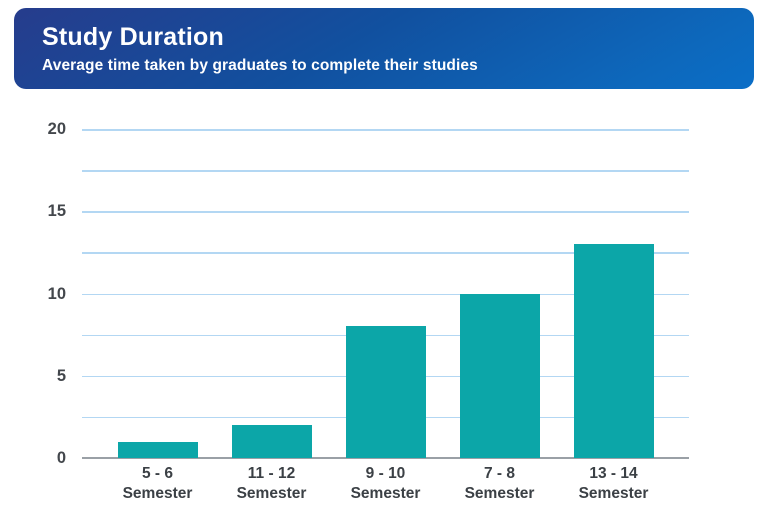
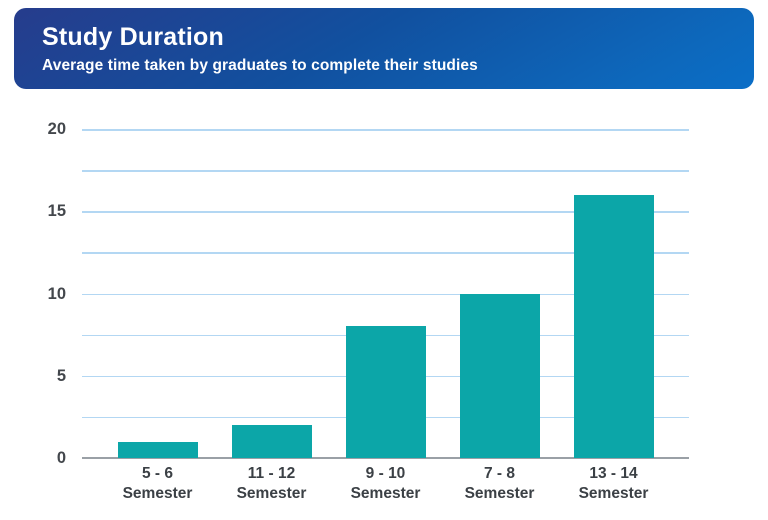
13 - 14 Semester: 13 -> 16
